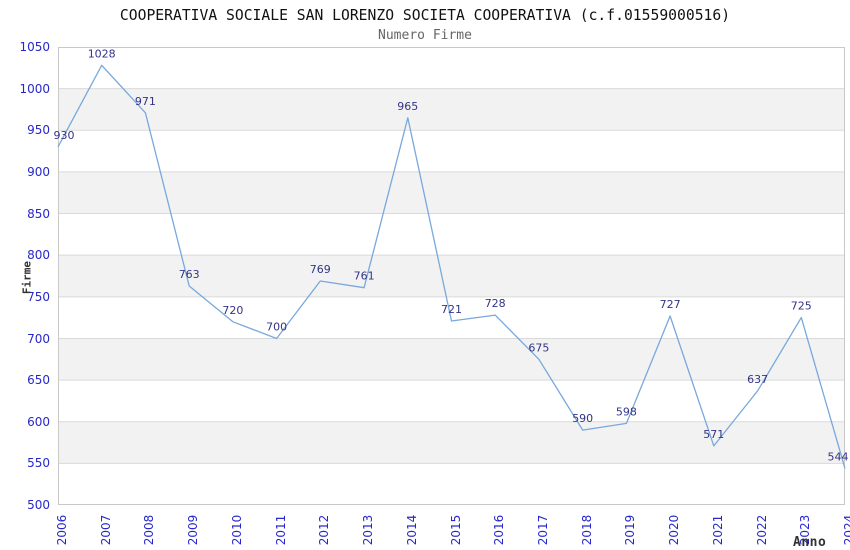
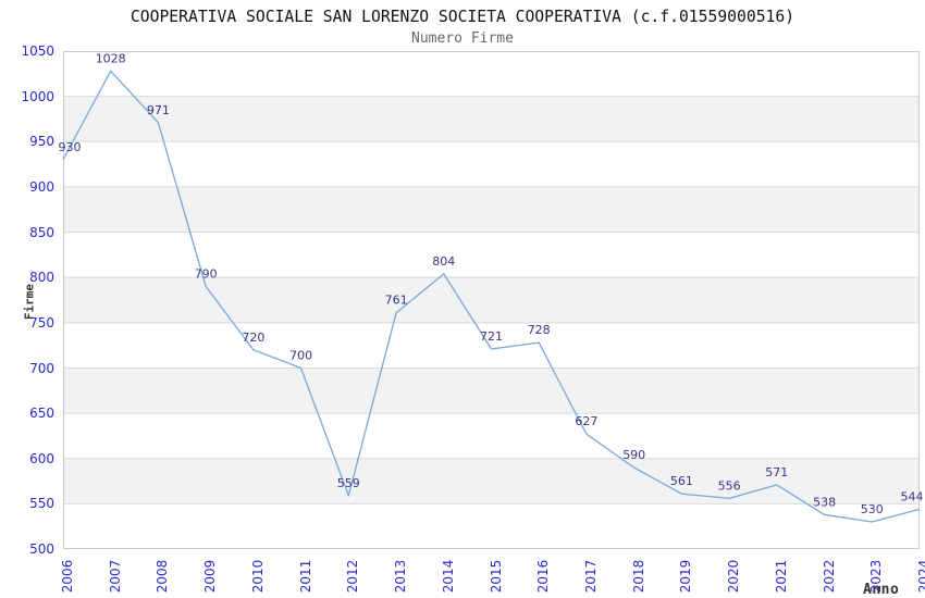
2009: 763 -> 790
2012: 769 -> 559
2014: 965 -> 804
2017: 675 -> 627
2019: 598 -> 561
2020: 727 -> 556
2022: 637 -> 538
2023: 725 -> 530
